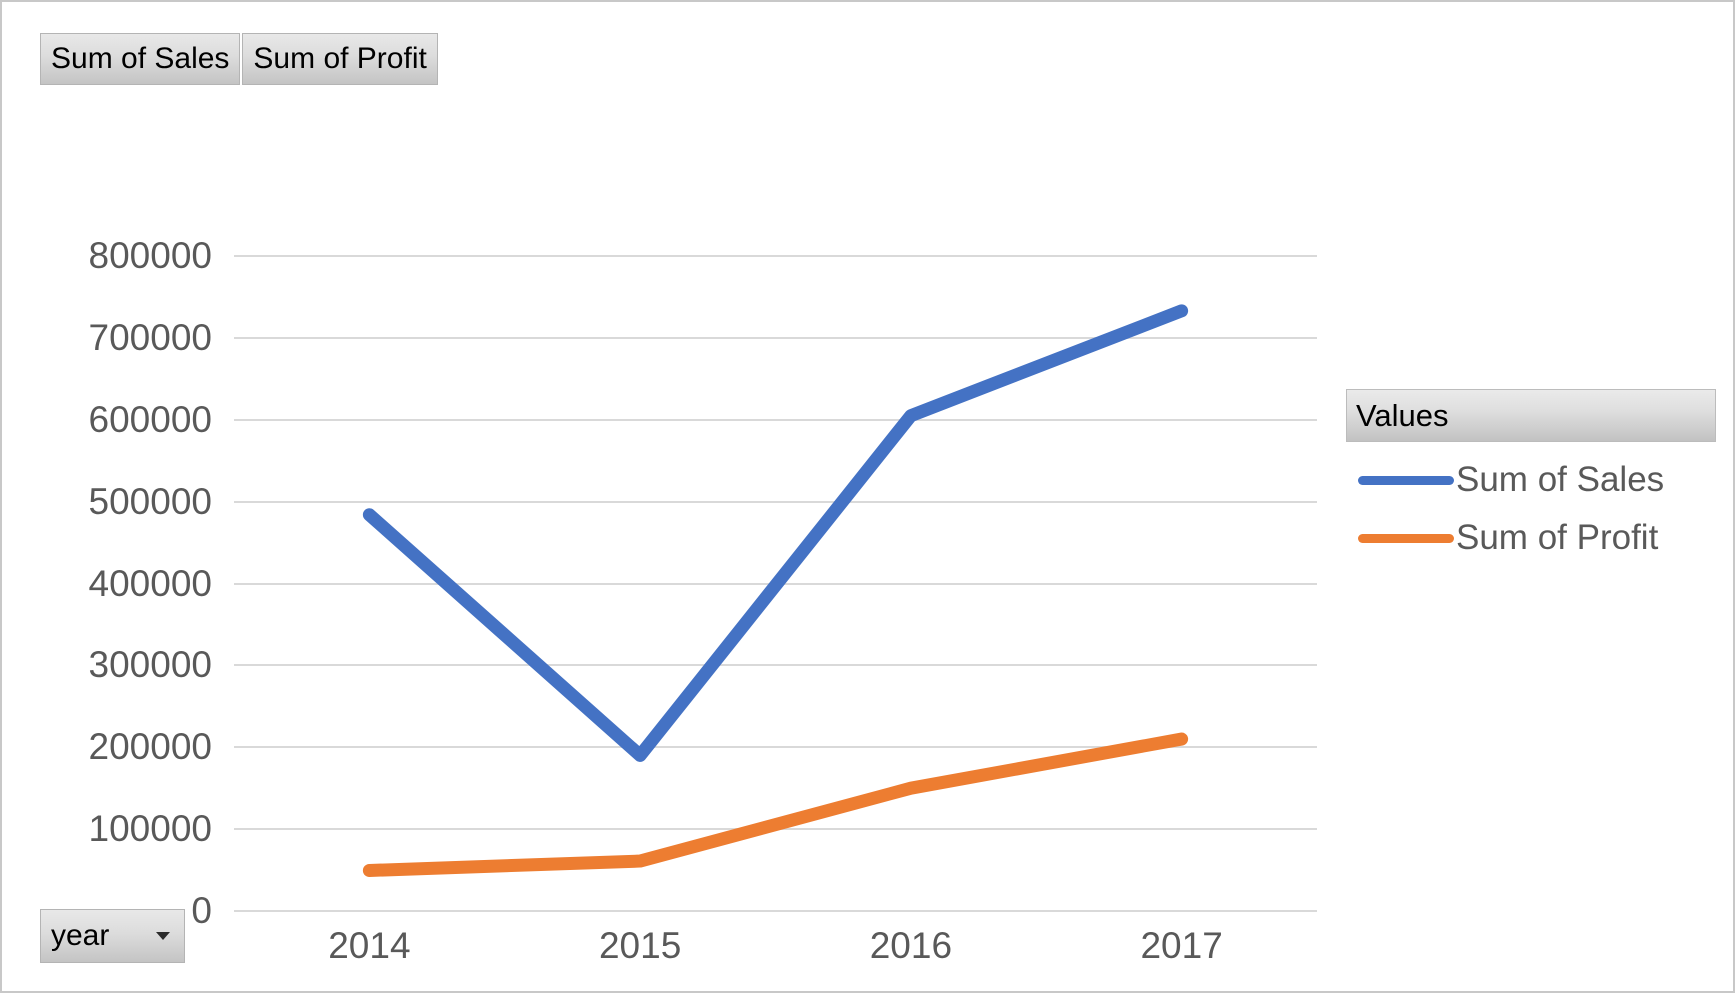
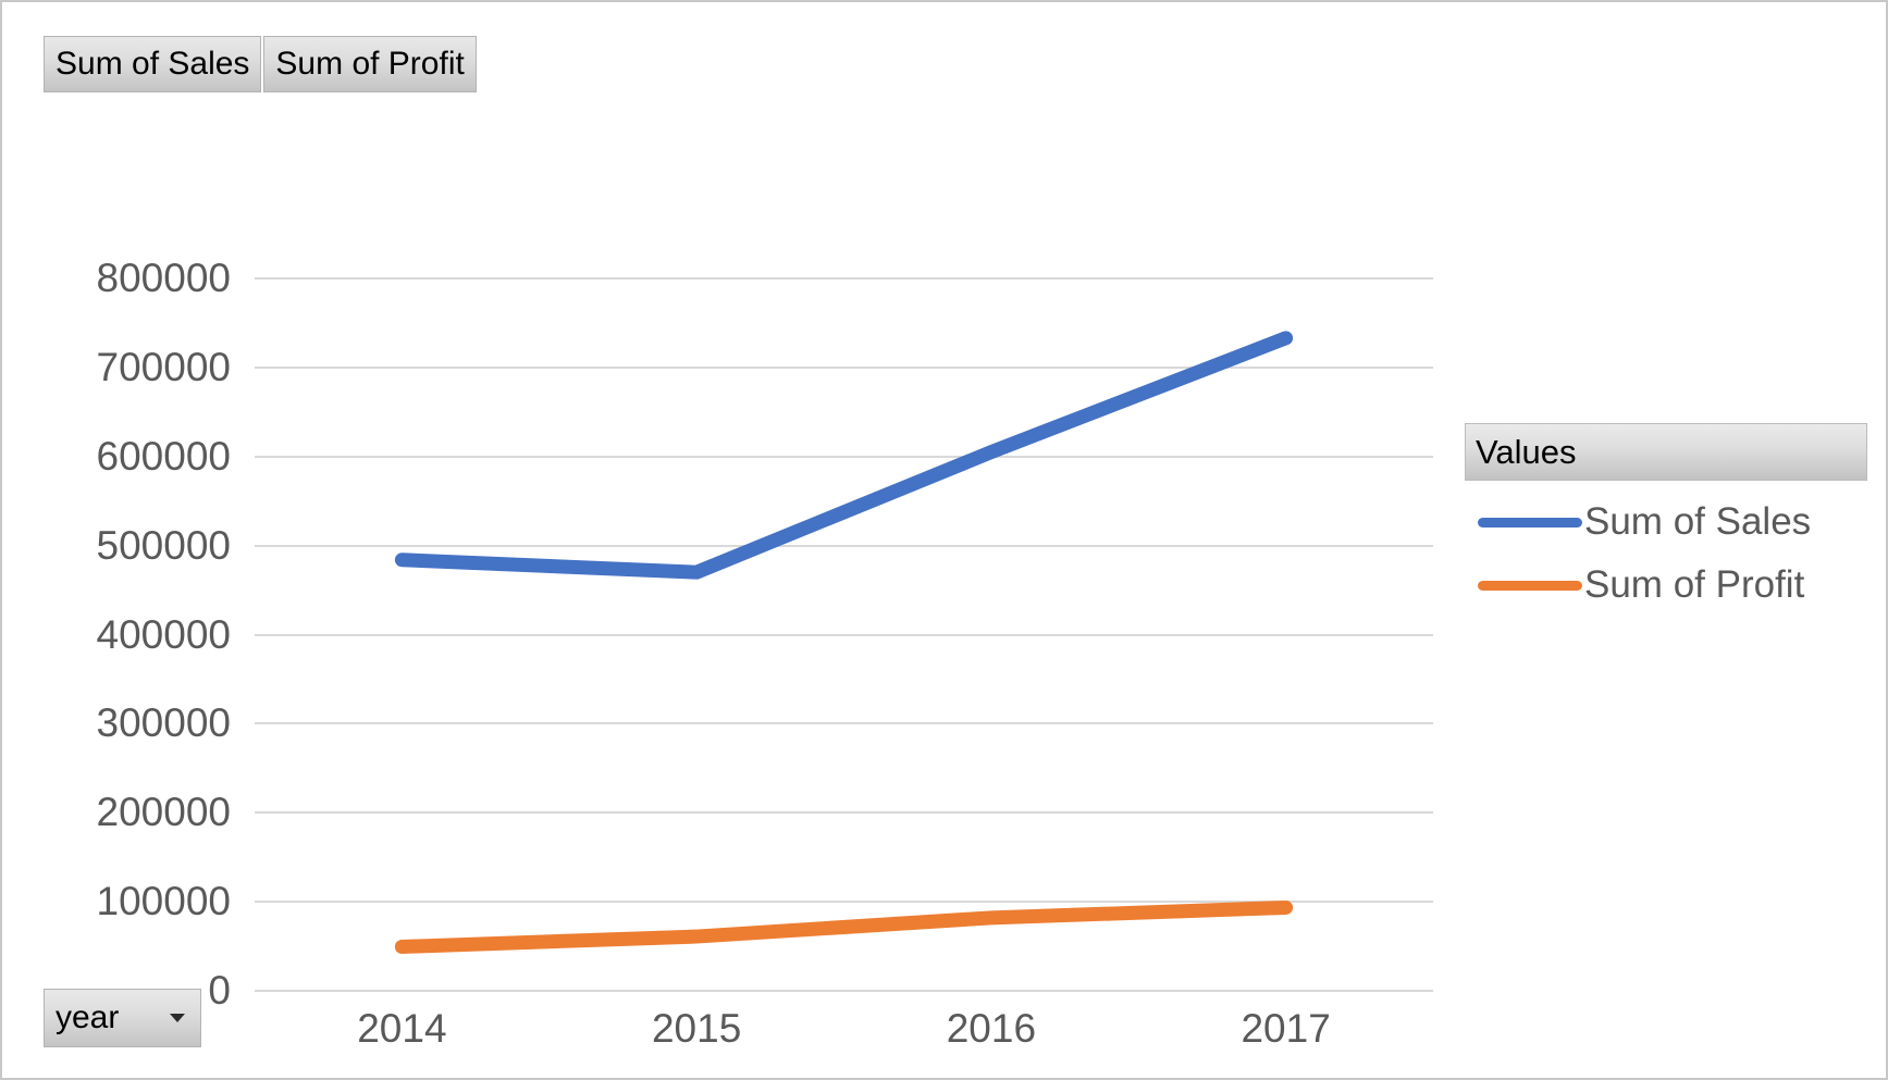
Sum of Sales/2015: 190000 -> 470000
Sum of Profit/2016: 150000 -> 80000
Sum of Profit/2017: 210000 -> 90000
